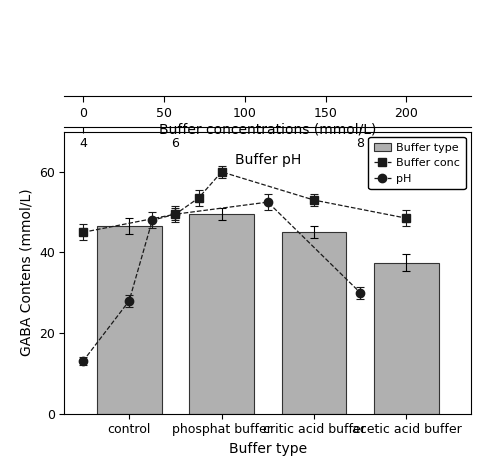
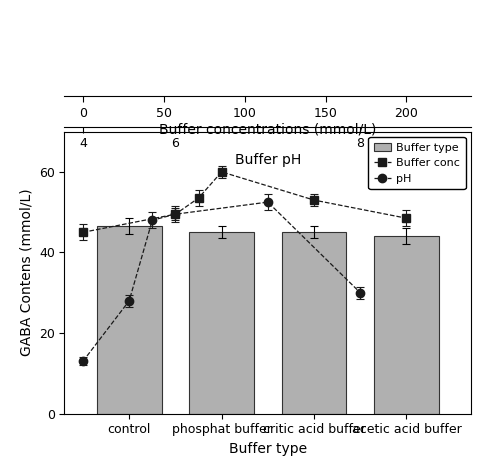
Buffer type/phosphat buffer: 49.5 -> 45.0
Buffer type/acetic acid buffer: 37.5 -> 44.0
